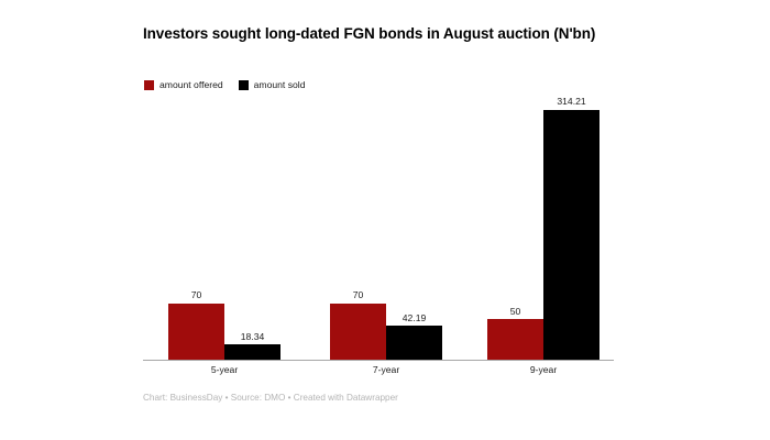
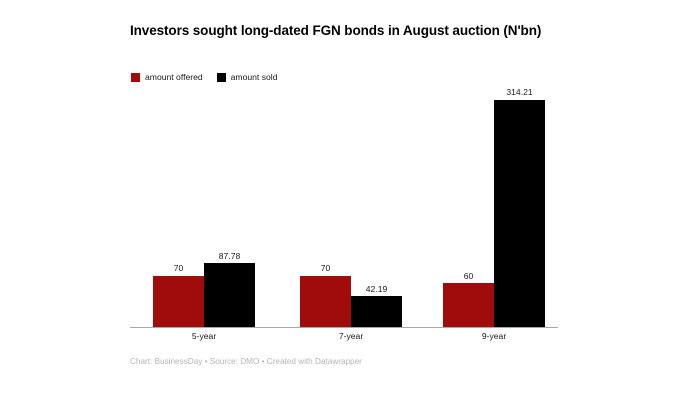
amount sold/5-year: 18.34 -> 87.78
amount offered/9-year: 50 -> 60
